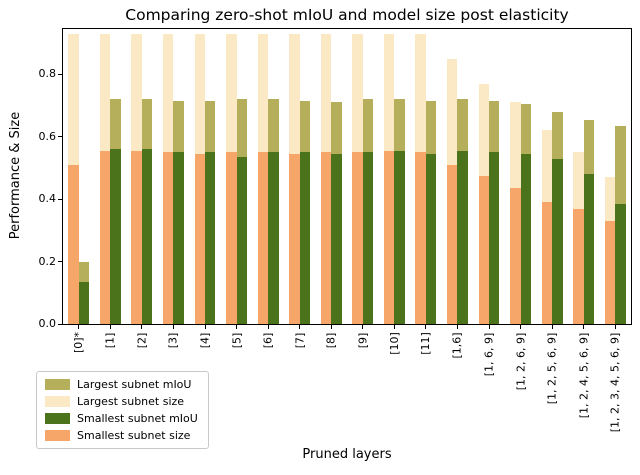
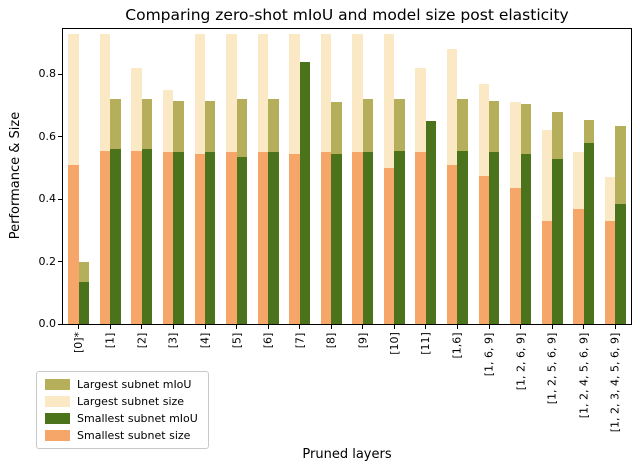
Largest subnet size/[2]: 0.93 -> 0.82
Largest subnet size/[3]: 0.93 -> 0.75
Smallest subnet mIoU/[7]: 0.55 -> 0.84
Smallest subnet size/[10]: 0.56 -> 0.50
Largest subnet mIoU/[11]: 0.71 -> 0.53
Largest subnet size/[11]: 0.93 -> 0.82
Smallest subnet mIoU/[11]: 0.55 -> 0.65
Largest subnet size/[1,6]: 0.85 -> 0.88
Smallest subnet size/[1, 2, 5, 6, 9]: 0.39 -> 0.33
Smallest subnet mIoU/[1, 2, 4, 5, 6, 9]: 0.48 -> 0.58
